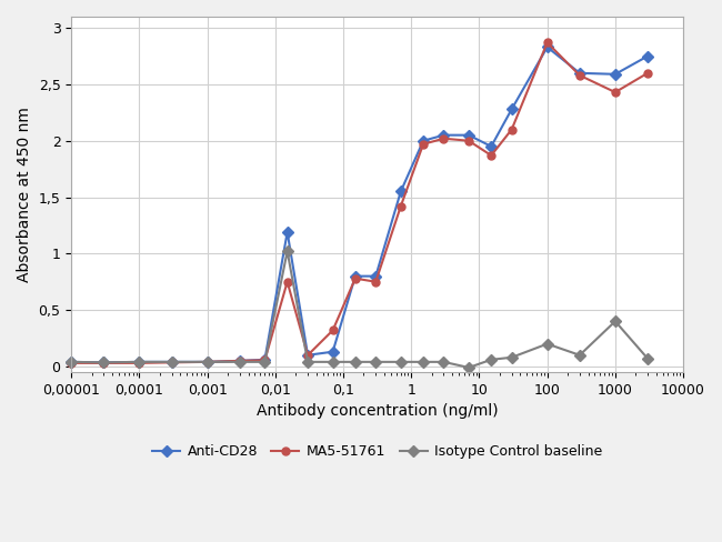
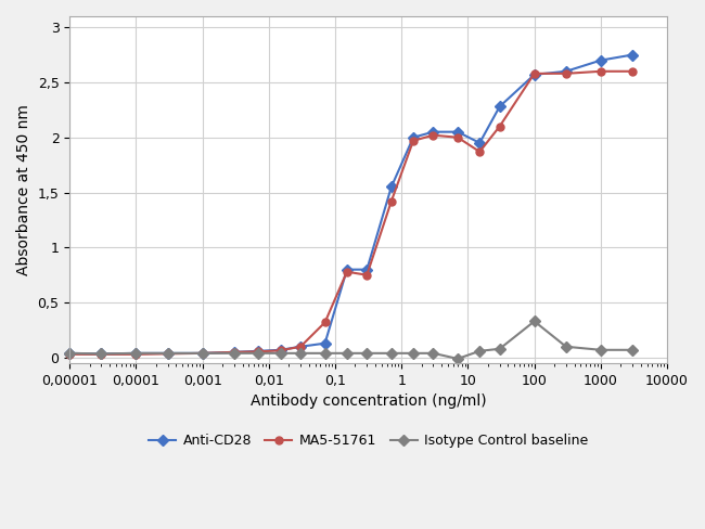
Anti-CD28/0,01: 1,19 -> 0,07
MA5-51761/0,01: 0,75 -> 0,07
Isotype Control baseline/0,01: 1,02 -> 0,04
Anti-CD28/100: 2,83 -> 2,57
MA5-51761/100: 2,87 -> 2,58
Isotype Control baseline/100: 0,20 -> 0,33
Anti-CD28/1000: 2,59 -> 2,70
MA5-51761/1000: 2,43 -> 2,60
Isotype Control baseline/1000: 0,40 -> 0,07
